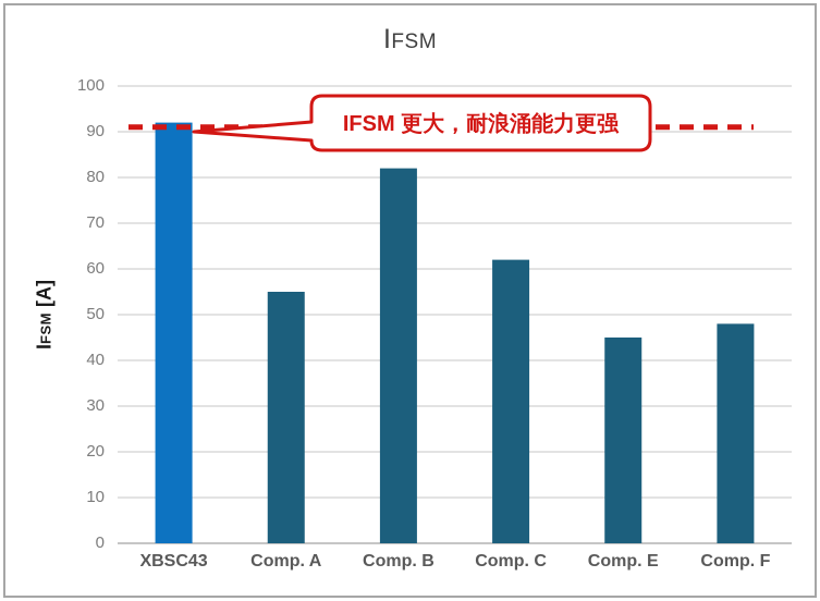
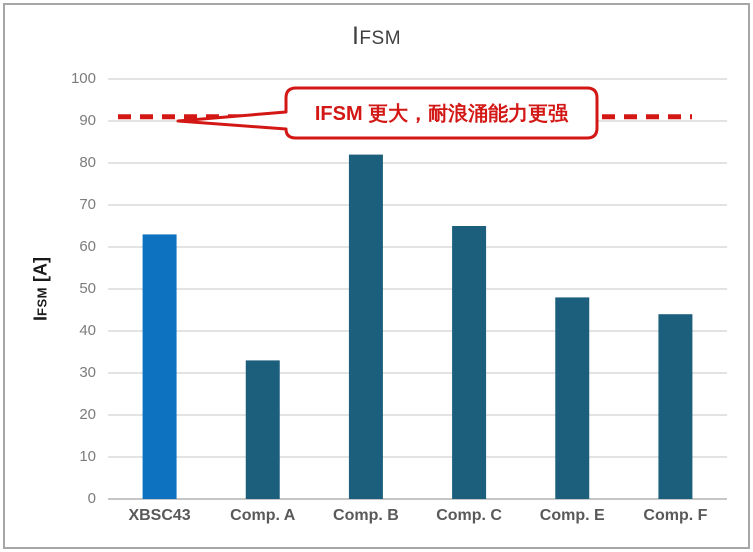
XBSC43: 92 -> 63
Comp. A: 55 -> 33
Comp. C: 62 -> 65
Comp. E: 45 -> 48
Comp. F: 48 -> 44
